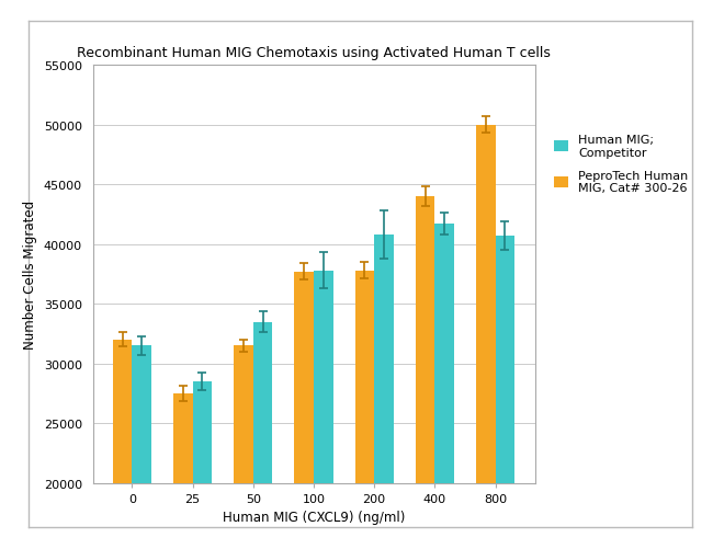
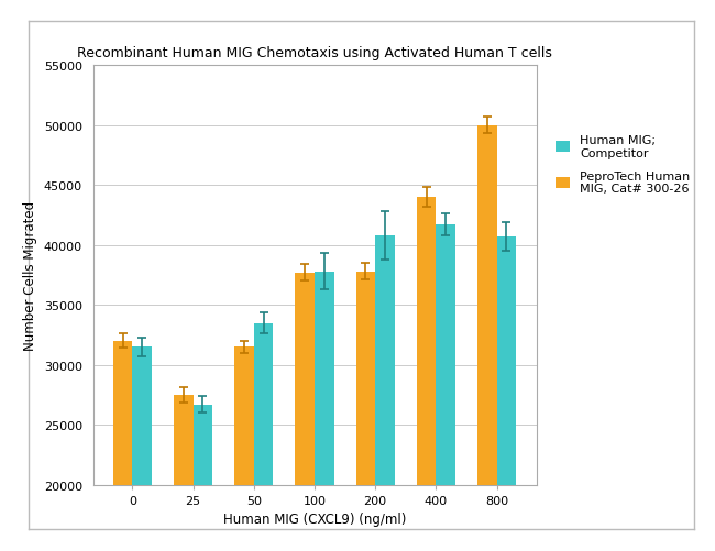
Human MIG; Competitor/25: 28500 -> 26700
